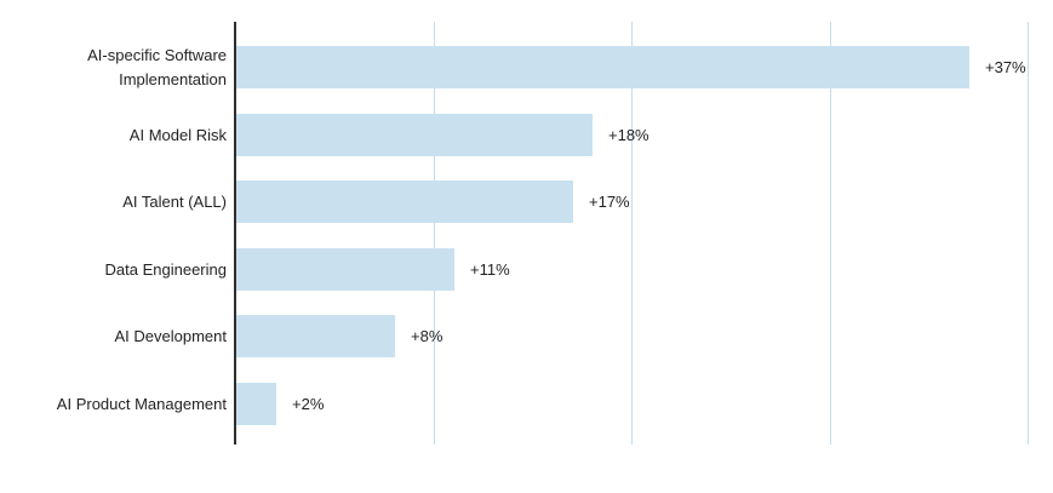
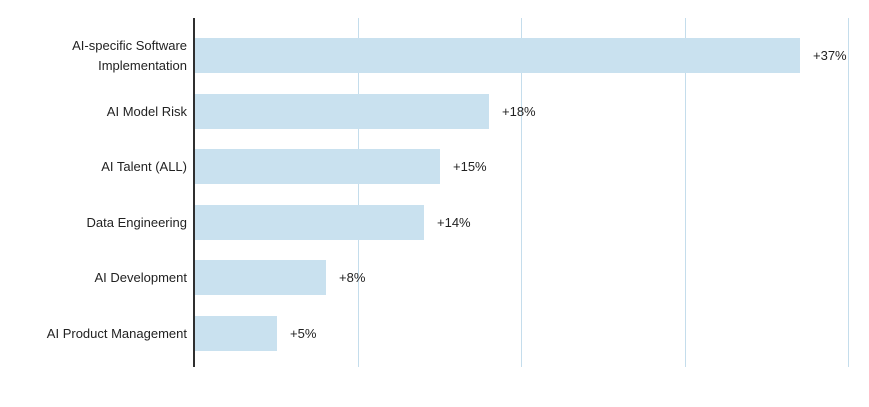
AI Talent (ALL): +17% -> +15%
Data Engineering: +11% -> +14%
AI Product Management: +2% -> +5%
